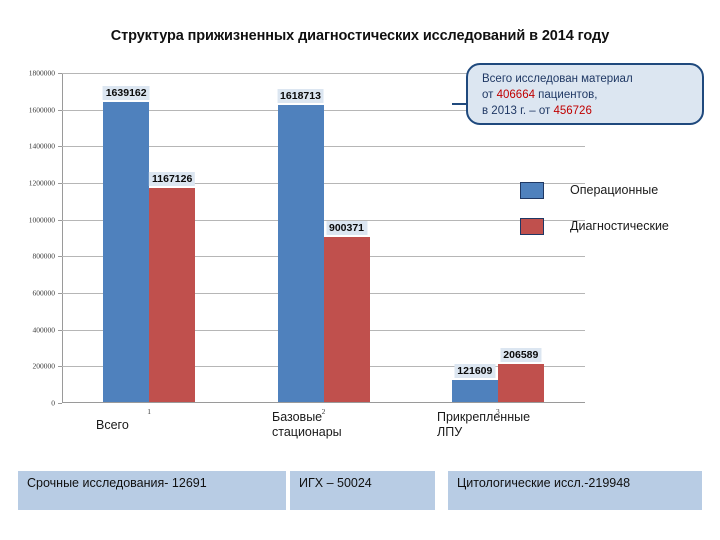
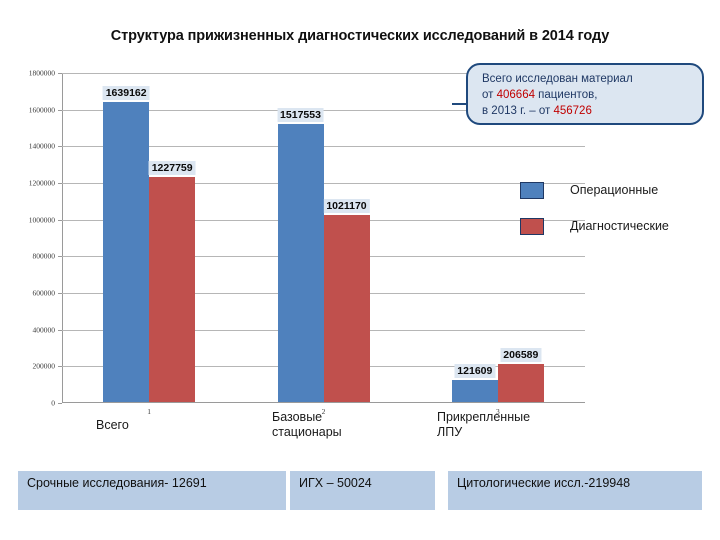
Диагностические/1: 1167126 -> 1227759
Операционные/2: 1618713 -> 1517553
Диагностические/2: 900371 -> 1021170
